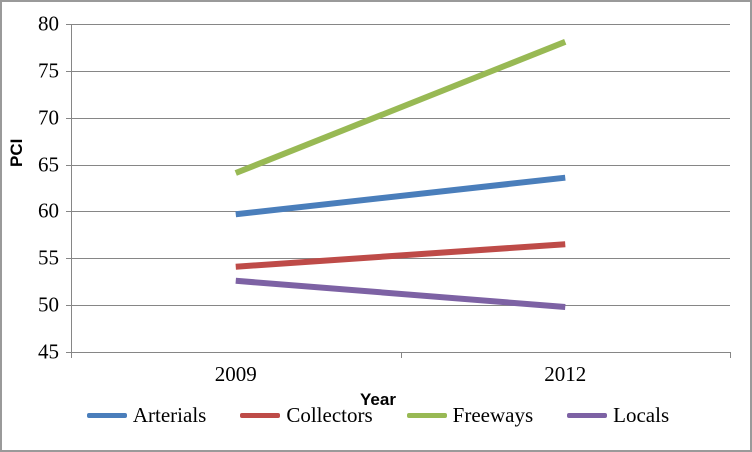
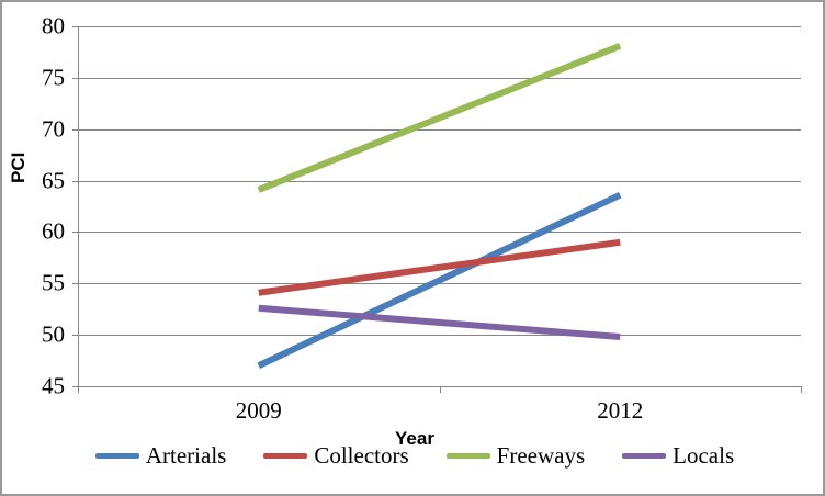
Arterials/2009: 60 -> 47
Collectors/2012: 56 -> 59
